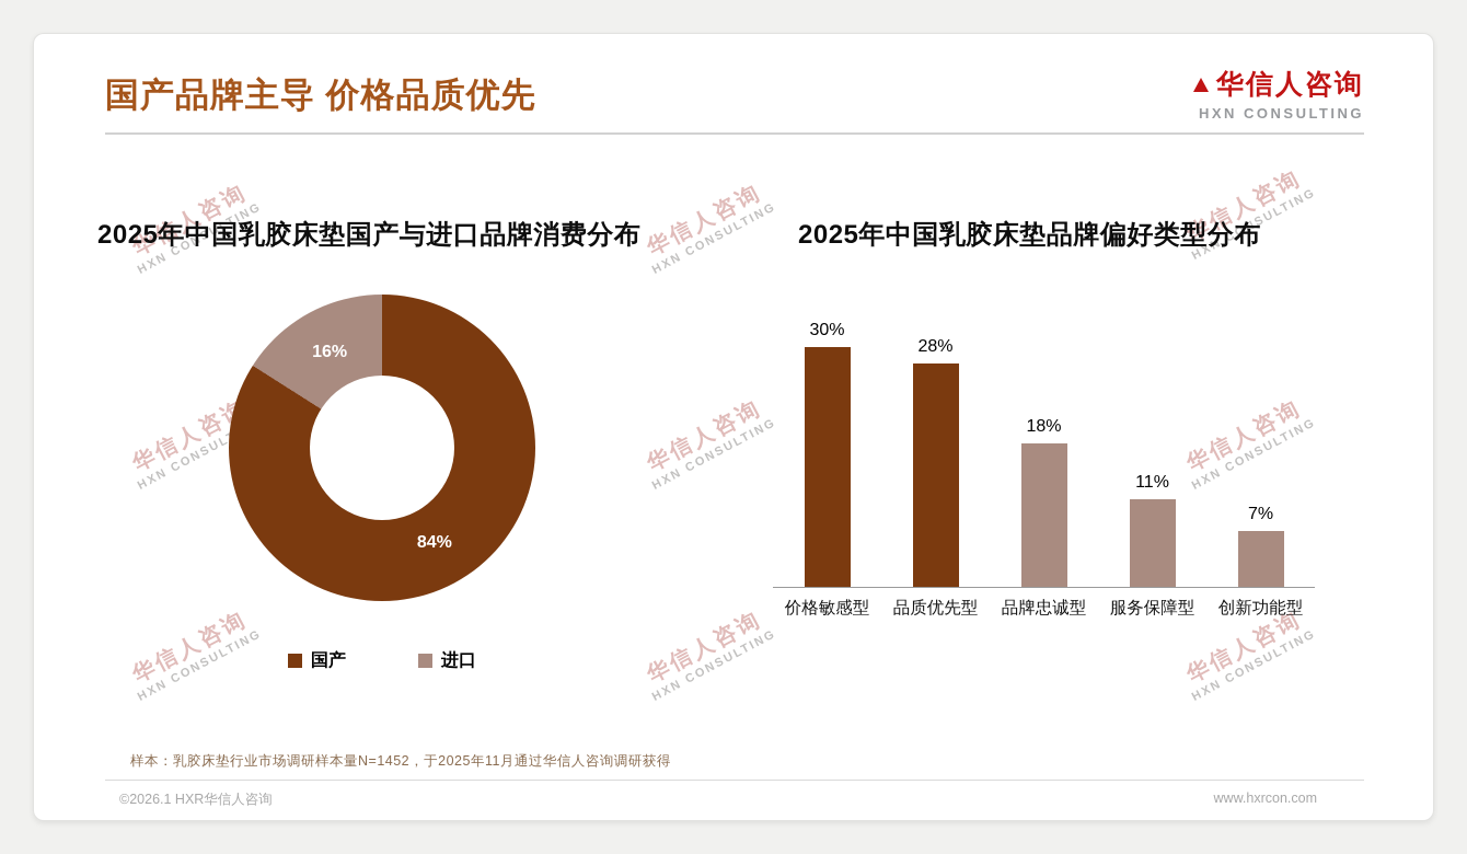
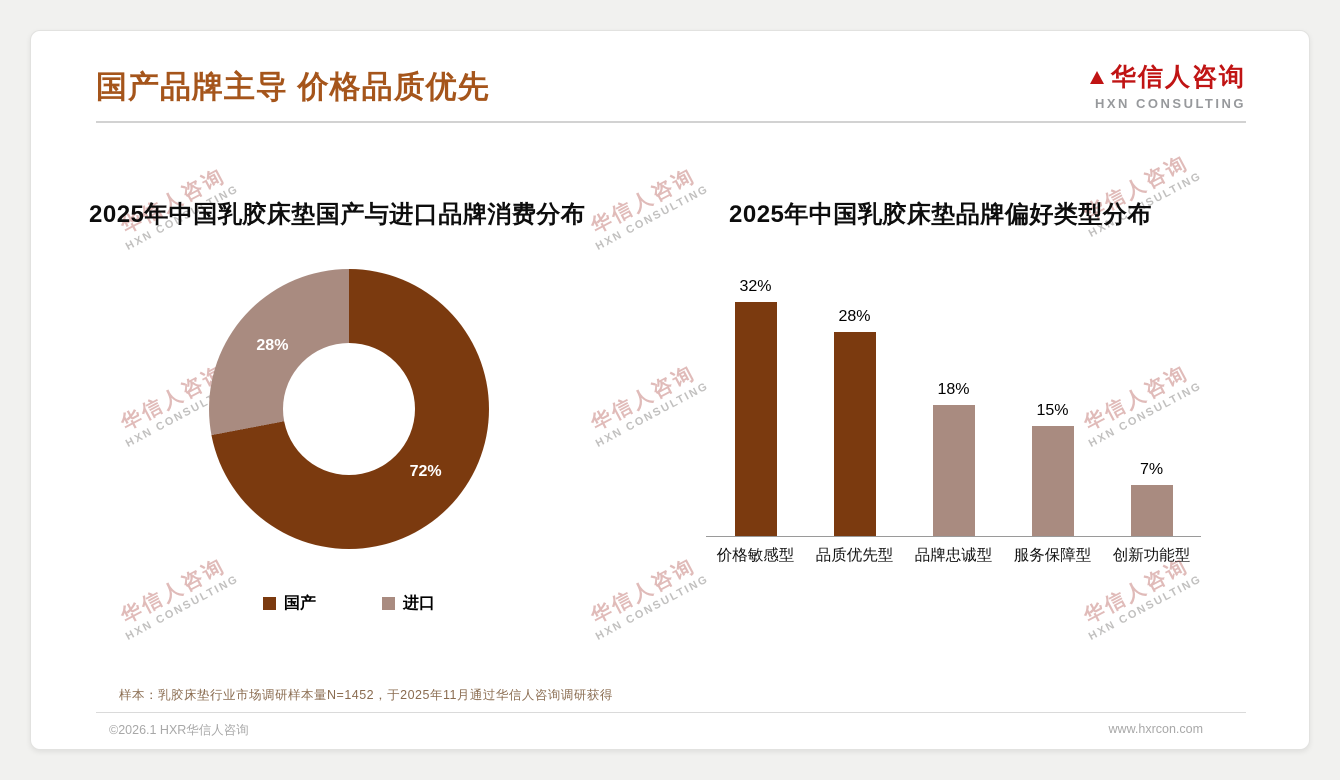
2025年中国乳胶床垫国产与进口品牌消费分布/国产: 84% -> 72%
2025年中国乳胶床垫国产与进口品牌消费分布/进口: 16% -> 28%
2025年中国乳胶床垫品牌偏好类型分布/价格敏感型: 30% -> 32%
2025年中国乳胶床垫品牌偏好类型分布/服务保障型: 11% -> 15%
